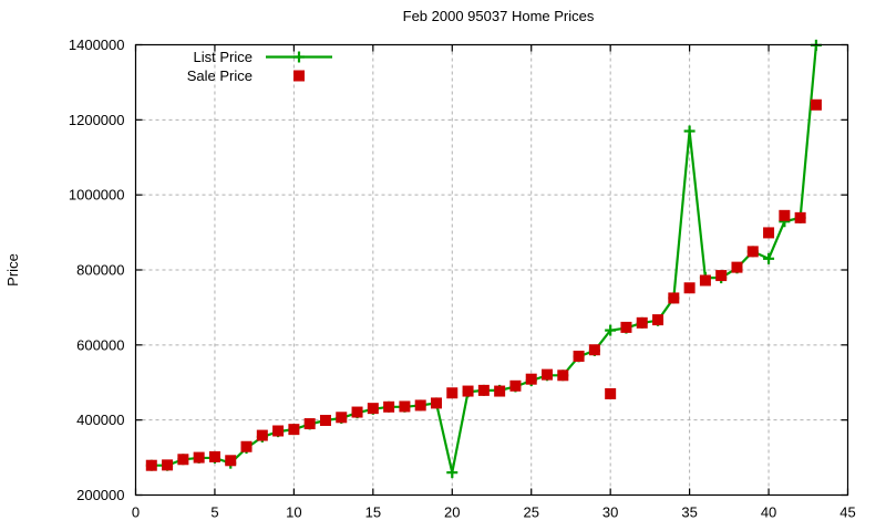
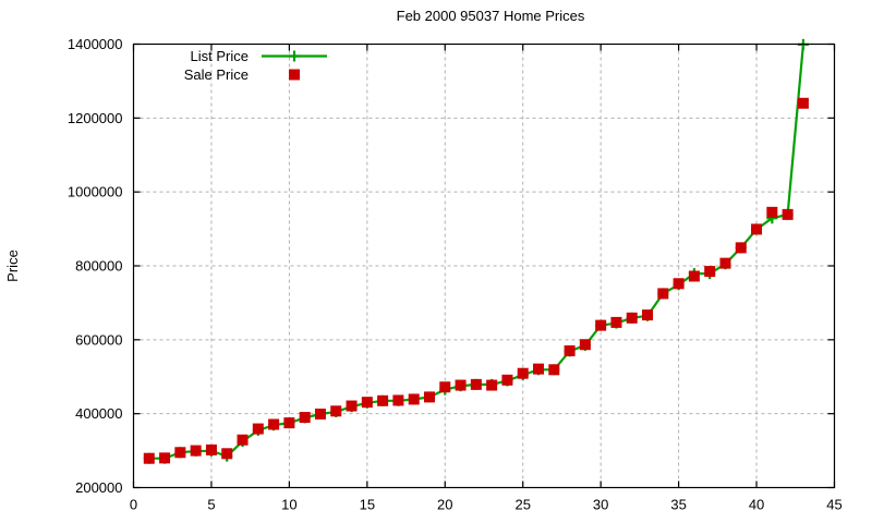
List Price/20: 260000 -> 460000
Sale Price/30: 470000 -> 640000
List Price/35: 1170000 -> 750000
List Price/40: 830000 -> 900000
